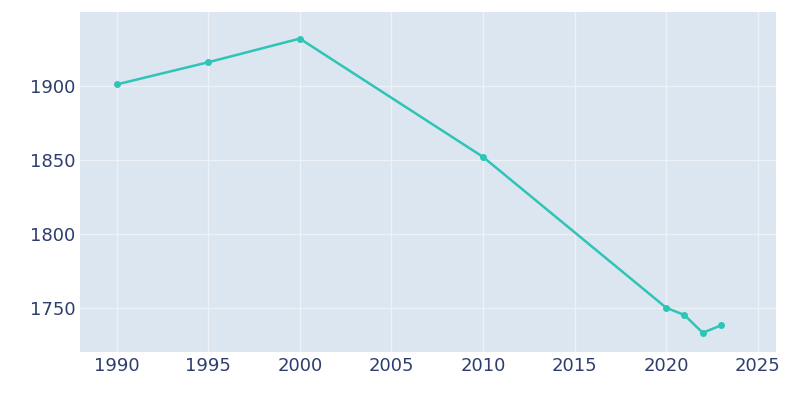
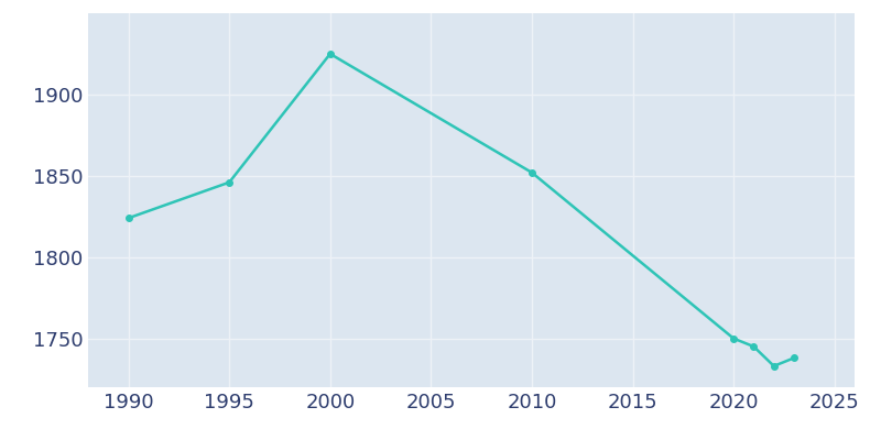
1990: 1901 -> 1824
1995: 1916 -> 1846
2000: 1932 -> 1925
